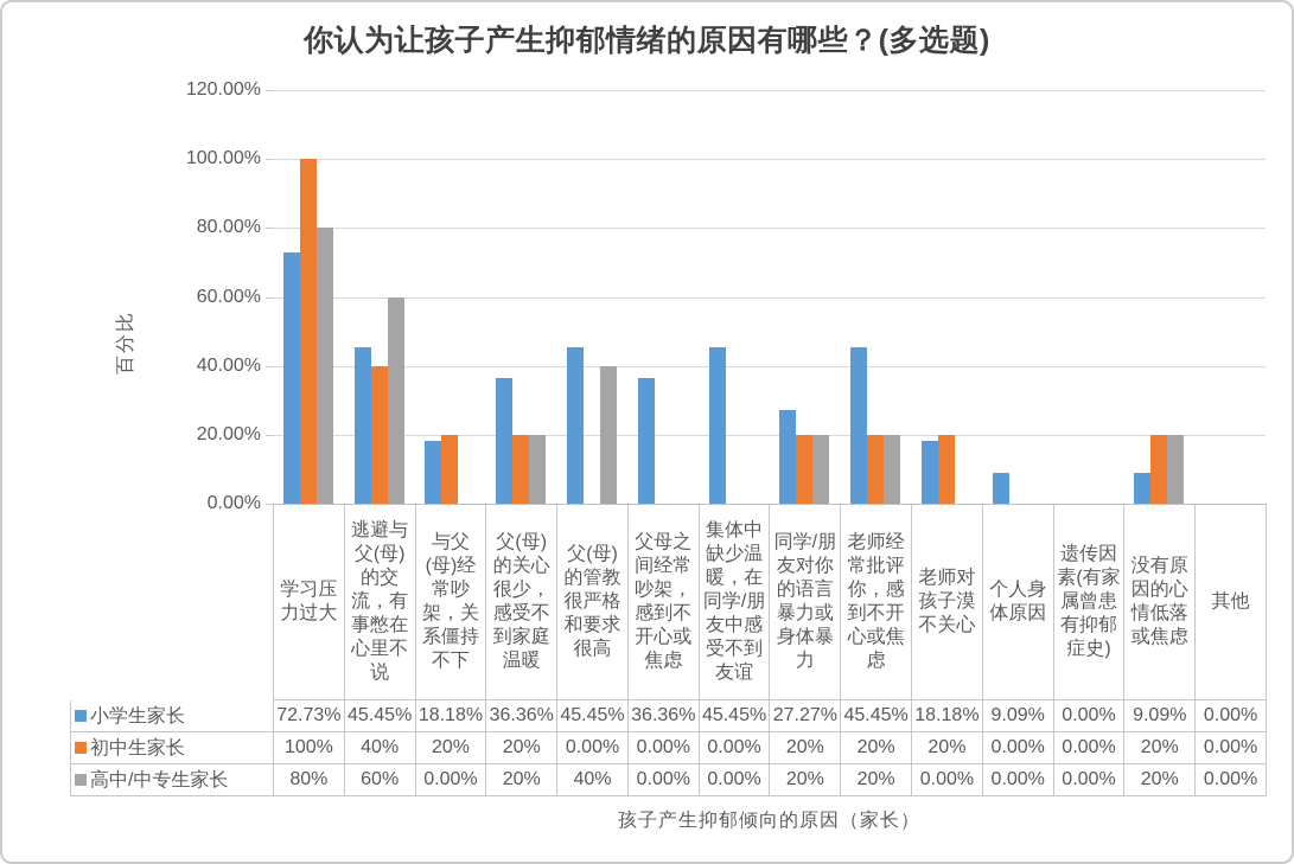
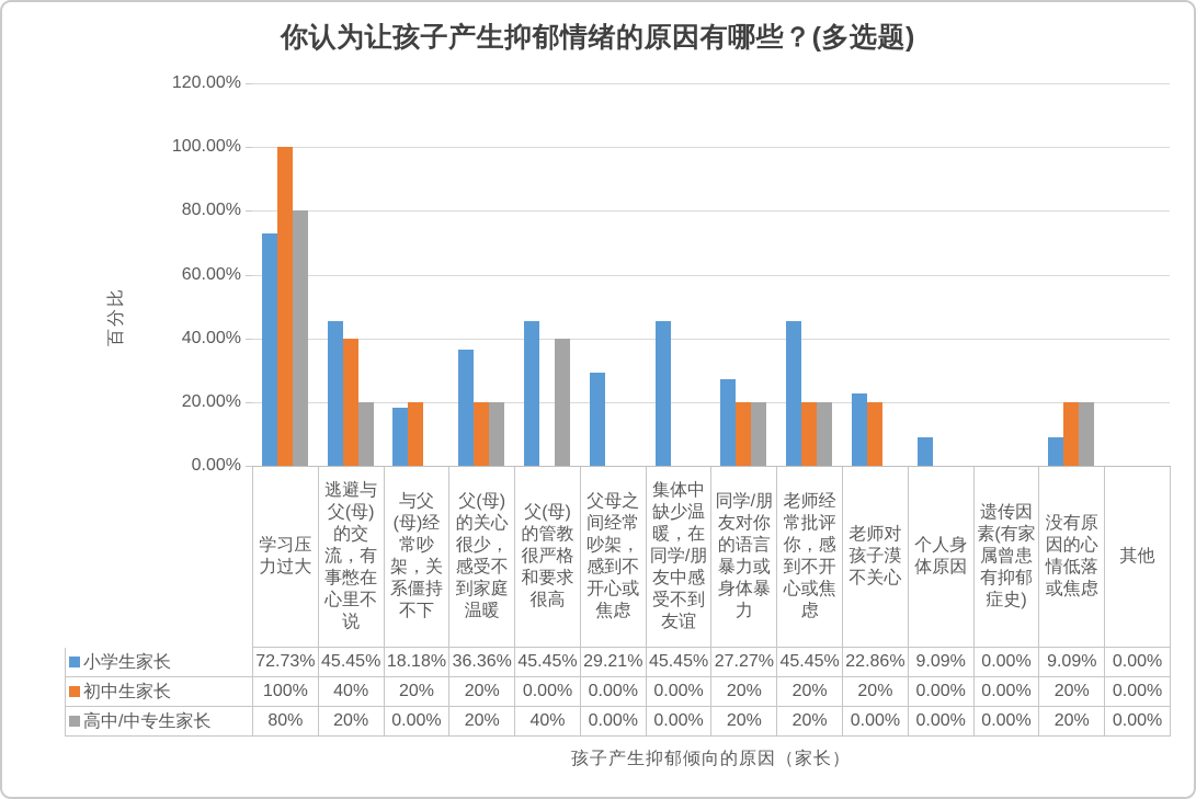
高中/中专生家长/逃避与父(母)的交流，有事憋在心里不说: 60% -> 20%
小学生家长/父母之间经常吵架，感到不开心或焦虑: 36.36% -> 29.21%
小学生家长/老师对孩子漠不关心: 18.18% -> 22.86%
